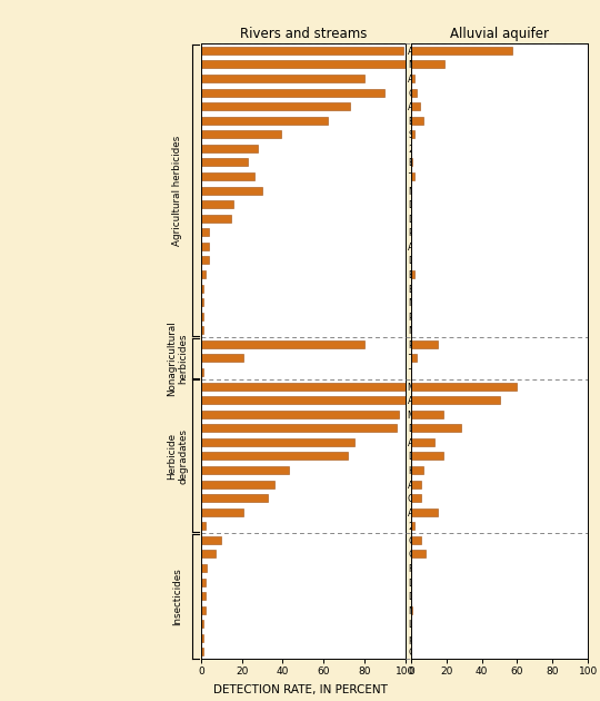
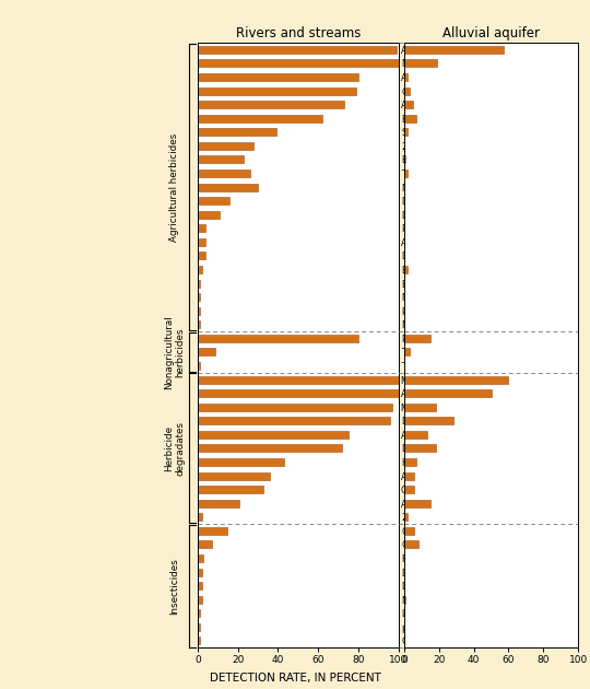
Rivers and streams/Cyanazine: 90 -> 79
Rivers and streams/Diuron: 15 -> 11
Rivers and streams/Tebuthiuron: 21 -> 9
Rivers and streams/Carbofuran: 10 -> 15
